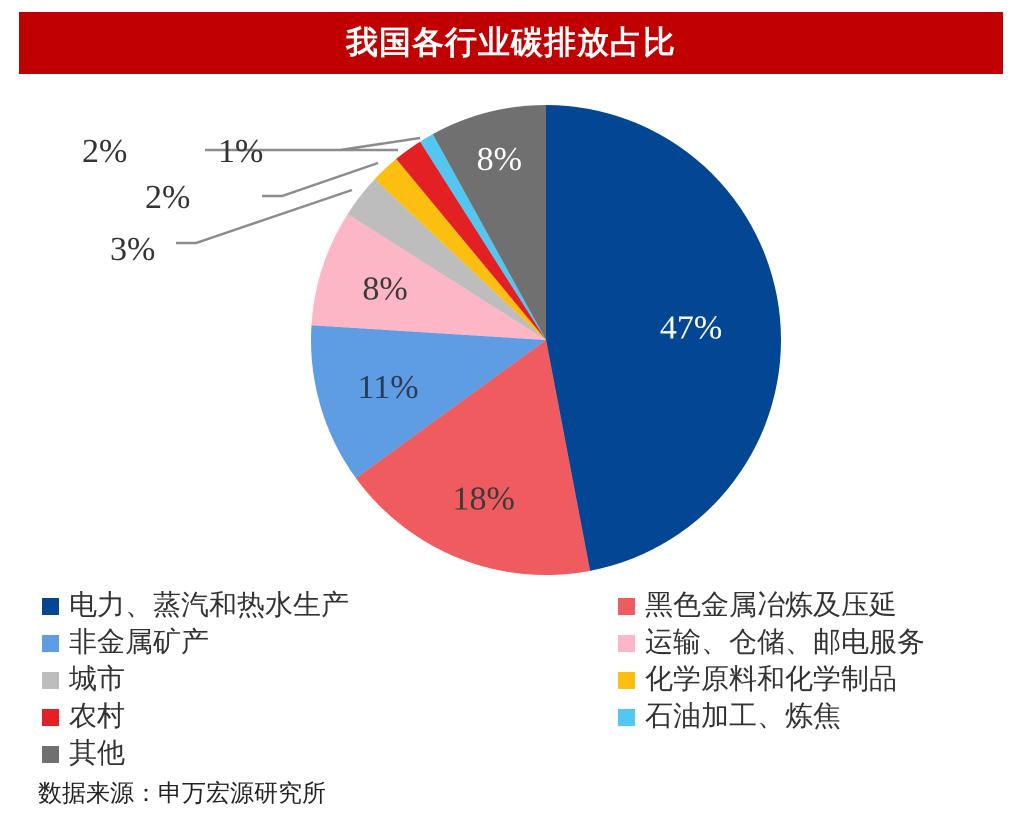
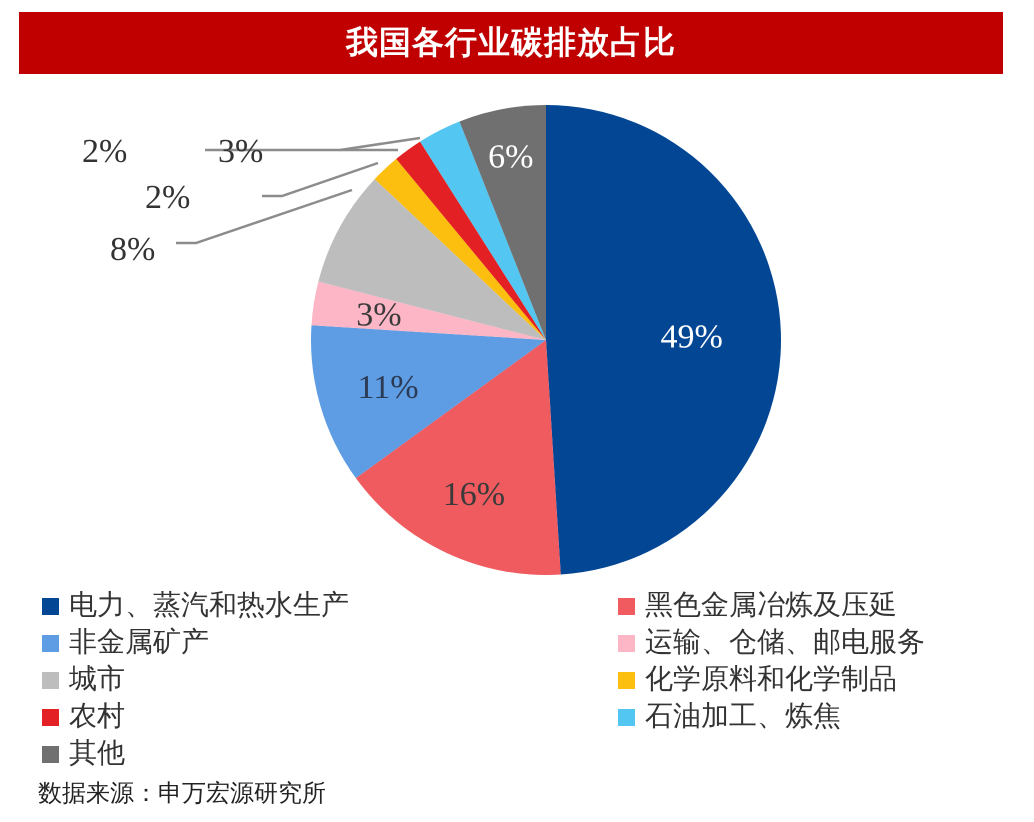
电力、蒸汽和热水生产: 47% -> 49%
黑色金属冶炼及压延: 18% -> 16%
运输、仓储、邮电服务: 8% -> 3%
城市: 3% -> 8%
石油加工、炼焦: 1% -> 3%
其他: 8% -> 6%
